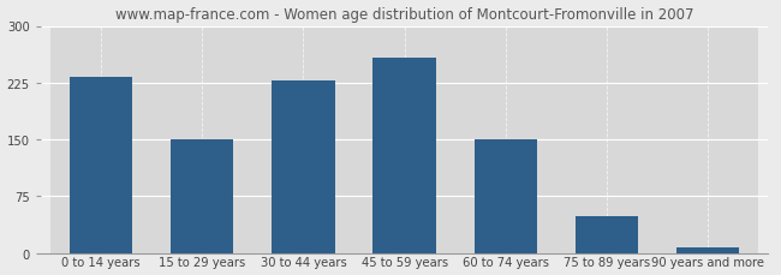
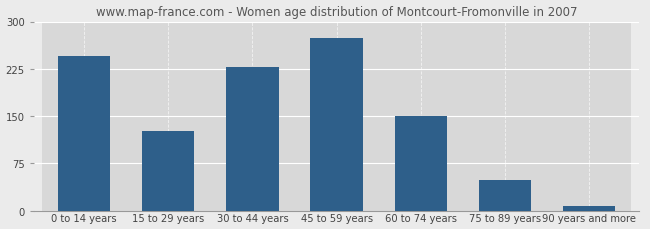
0 to 14 years: 232 -> 246
15 to 29 years: 150 -> 126
45 to 59 years: 258 -> 274
